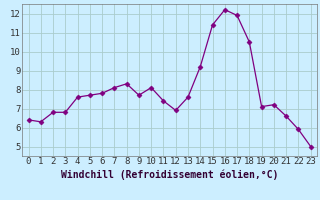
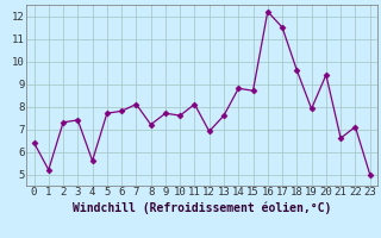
1: 6.3 -> 5.2
2: 6.8 -> 7.3
3: 6.8 -> 7.4
4: 7.6 -> 5.6
8: 8.3 -> 7.2
10: 8.1 -> 7.6
11: 7.4 -> 8.1
14: 9.2 -> 8.8
15: 11.4 -> 8.7
17: 11.9 -> 11.5
18: 10.5 -> 9.6
19: 7.1 -> 7.9
20: 7.2 -> 9.4
22: 5.9 -> 7.1
